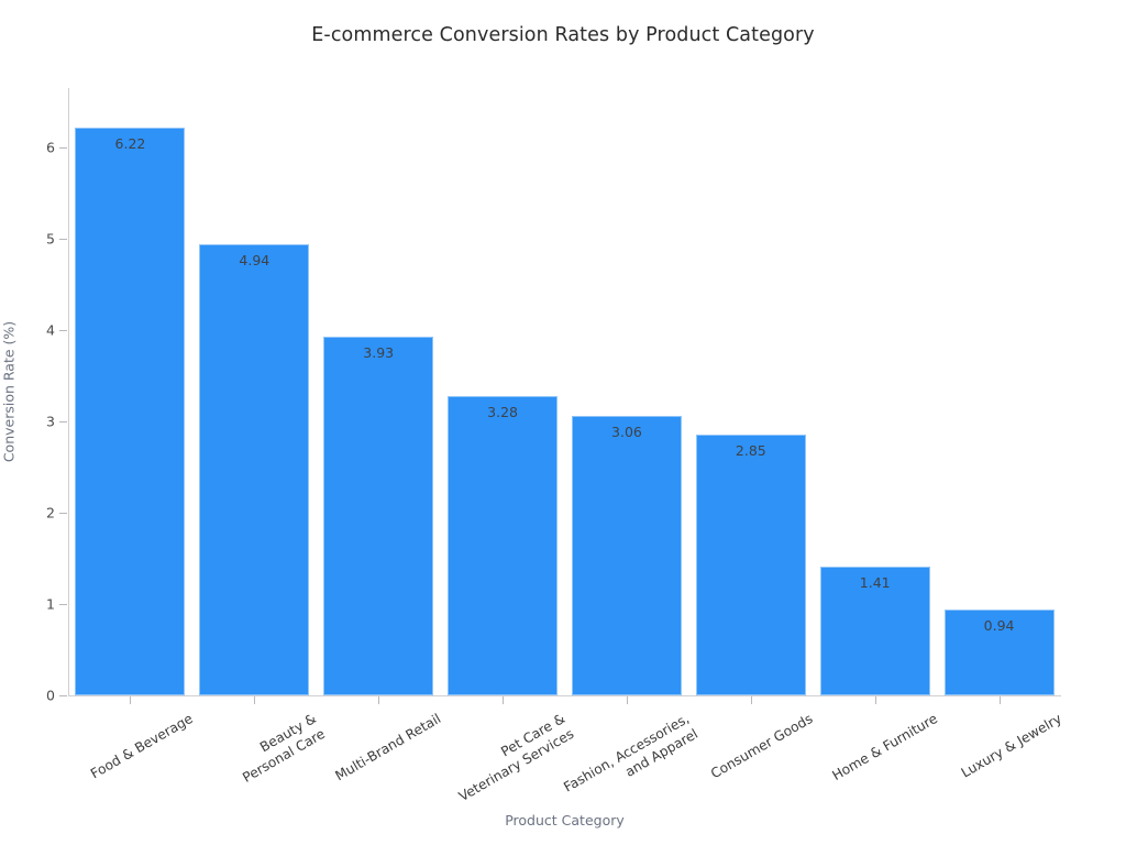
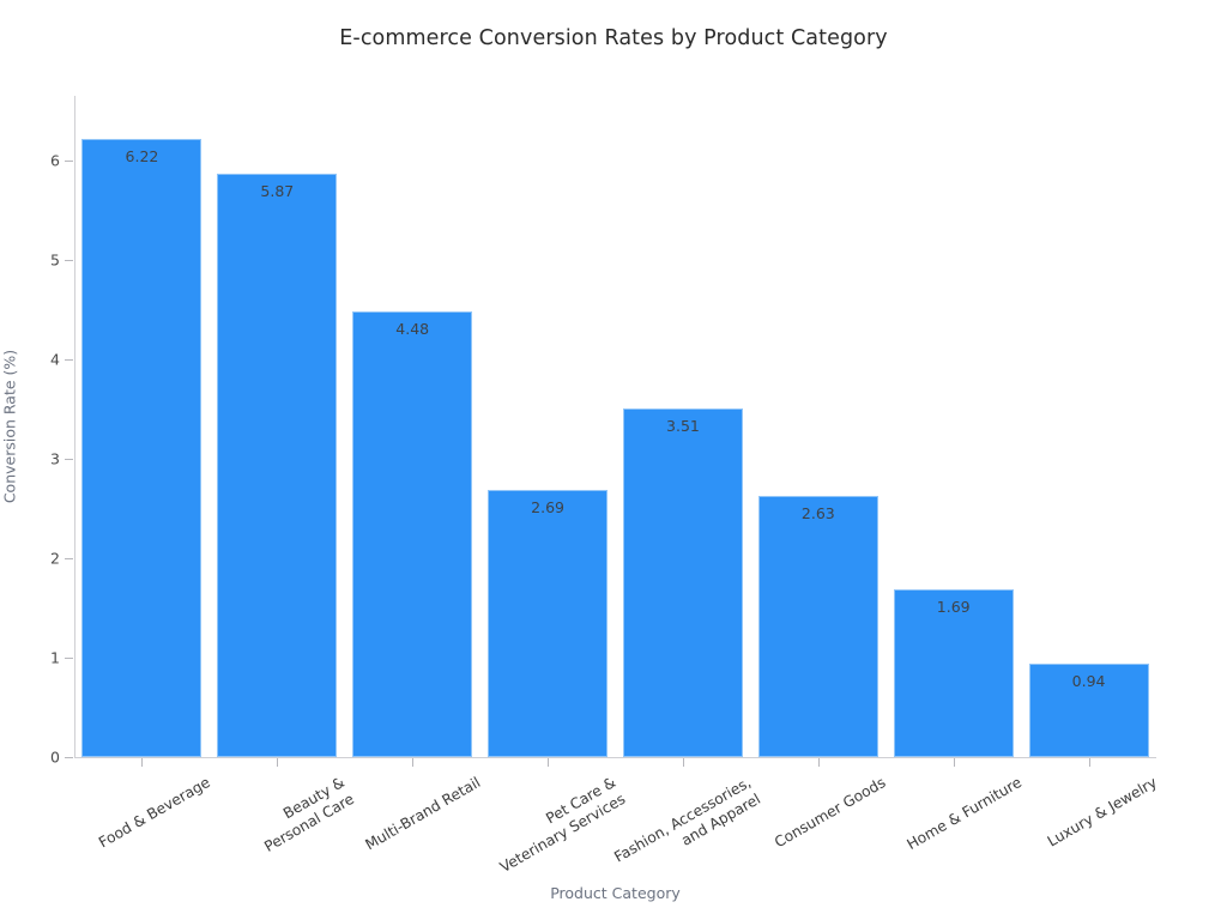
Beauty & Personal Care: 4.94 -> 5.87
Multi-Brand Retail: 3.93 -> 4.48
Pet Care & Veterinary Services: 3.28 -> 2.69
Fashion, Accessories, and Apparel: 3.06 -> 3.51
Consumer Goods: 2.85 -> 2.63
Home & Furniture: 1.41 -> 1.69
